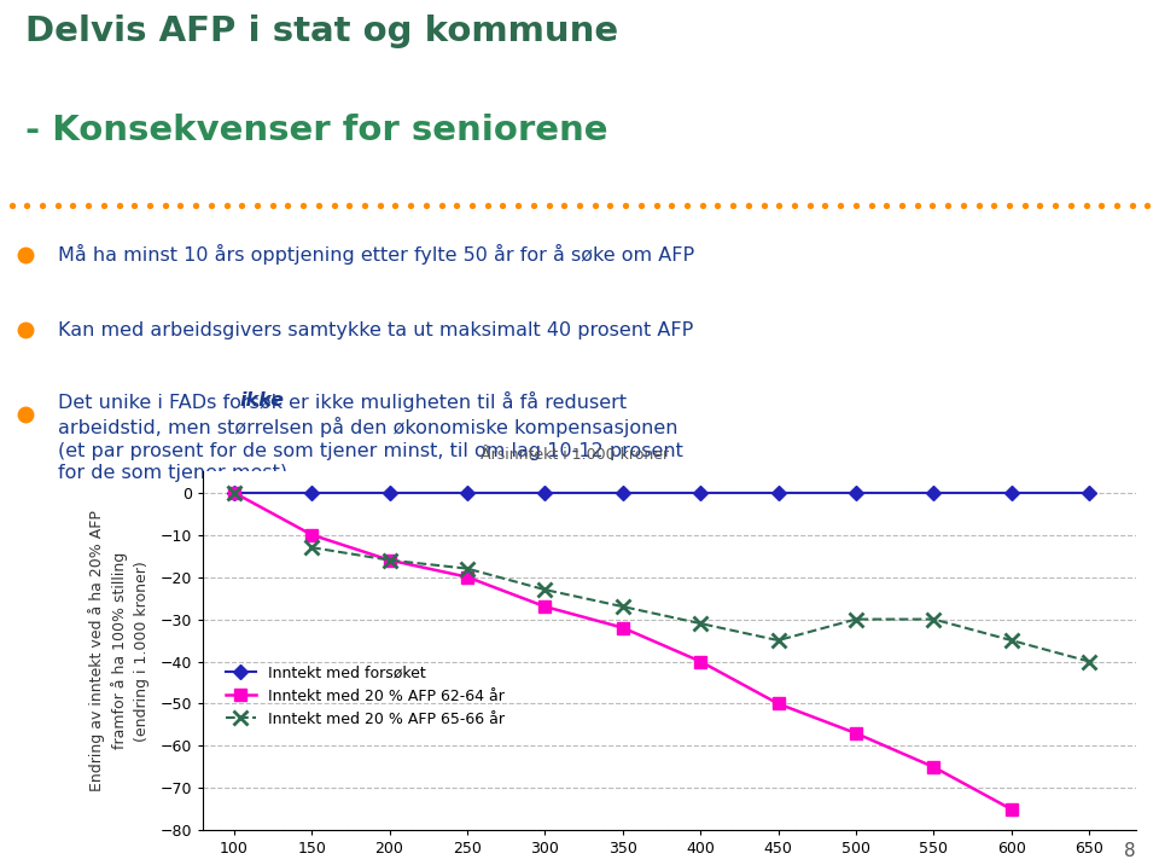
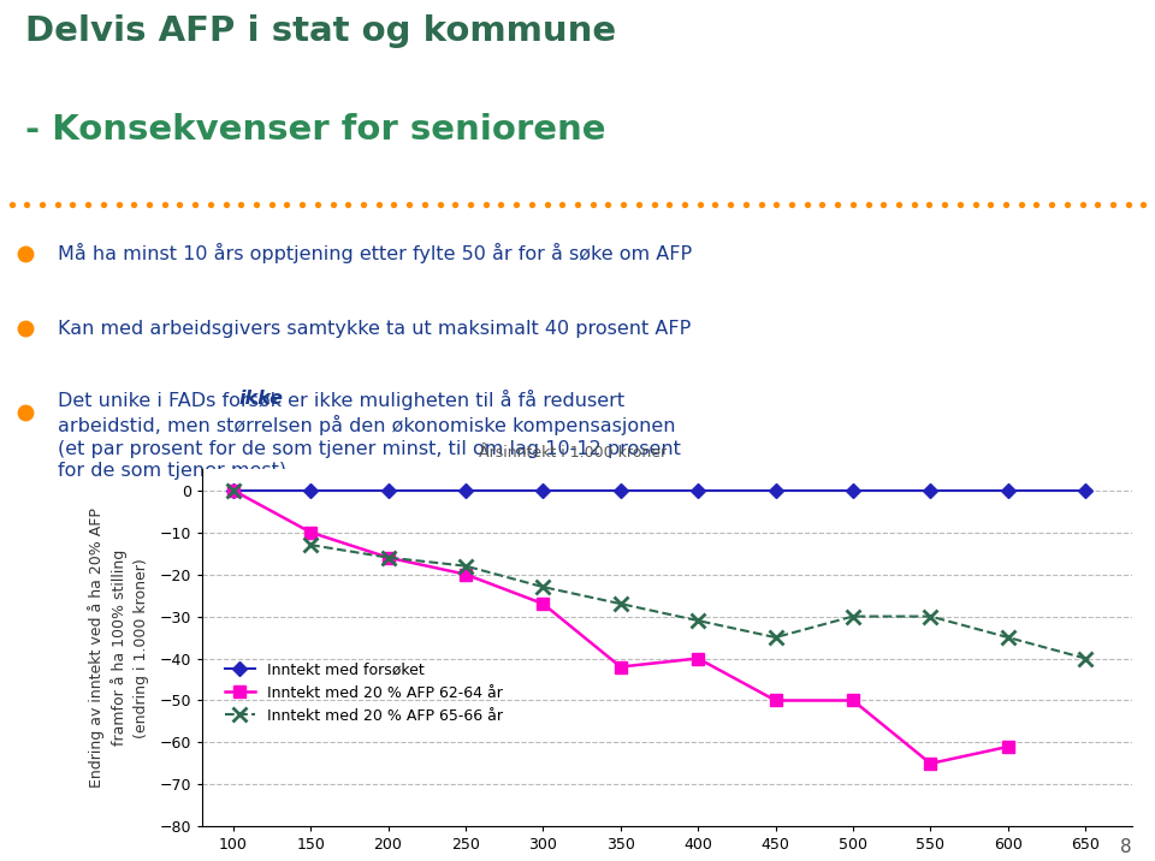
Inntekt med 20 % AFP 62-64 år/350: -32 -> -42
Inntekt med 20 % AFP 62-64 år/500: -57 -> -50
Inntekt med 20 % AFP 62-64 år/600: -75 -> -61
